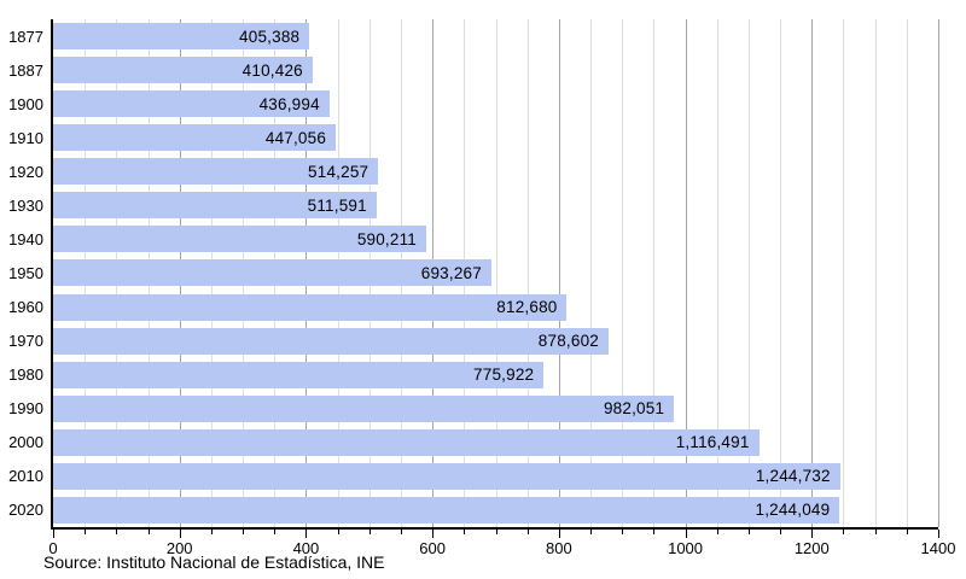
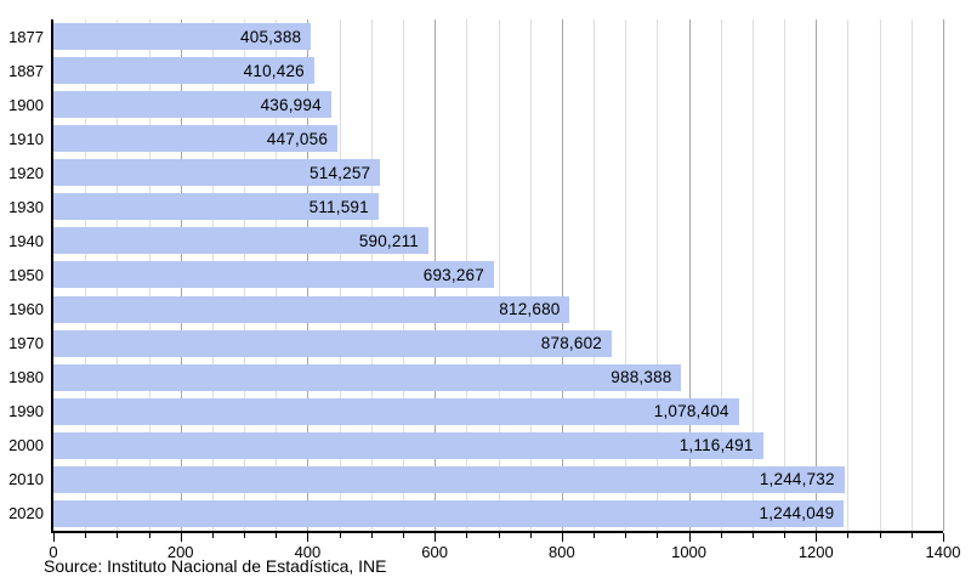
1980: 775,922 -> 988,388
1990: 982,051 -> 1,078,404
